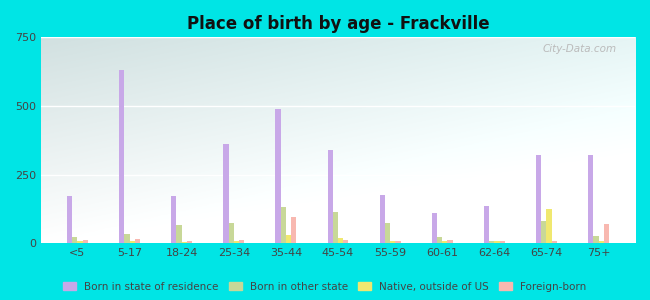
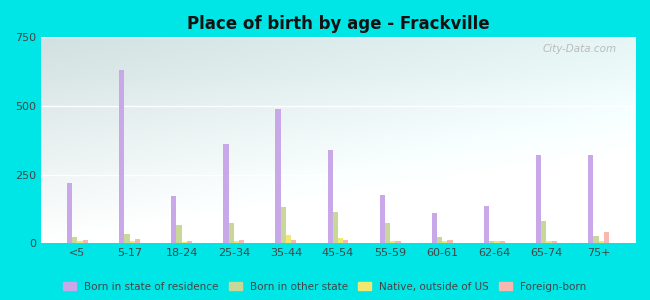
Born in state of residence/<5: 170 -> 220
Foreign-born/35-44: 95 -> 12
Native, outside of US/65-74: 125 -> 8
Foreign-born/75+: 70 -> 40
